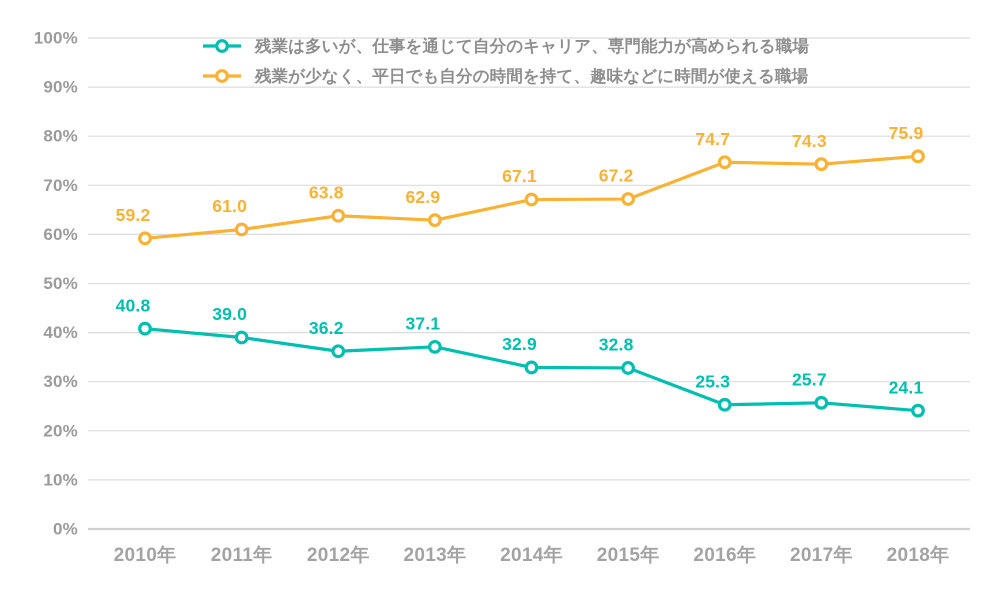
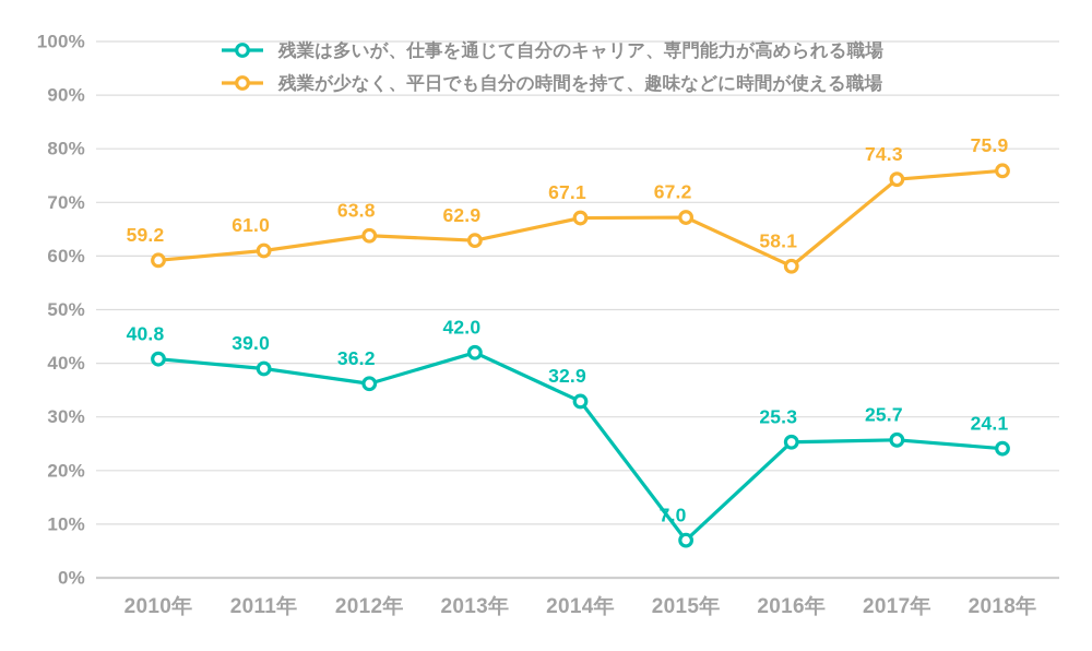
残業は多いが、仕事を通じて自分のキャリア、専門能力が高められる職場/2013年: 37.1 -> 42.0
残業は多いが、仕事を通じて自分のキャリア、専門能力が高められる職場/2015年: 32.8 -> 7.0
残業が少なく、平日でも自分の時間を持て、趣味などに時間が使える職場/2016年: 74.7 -> 58.1
